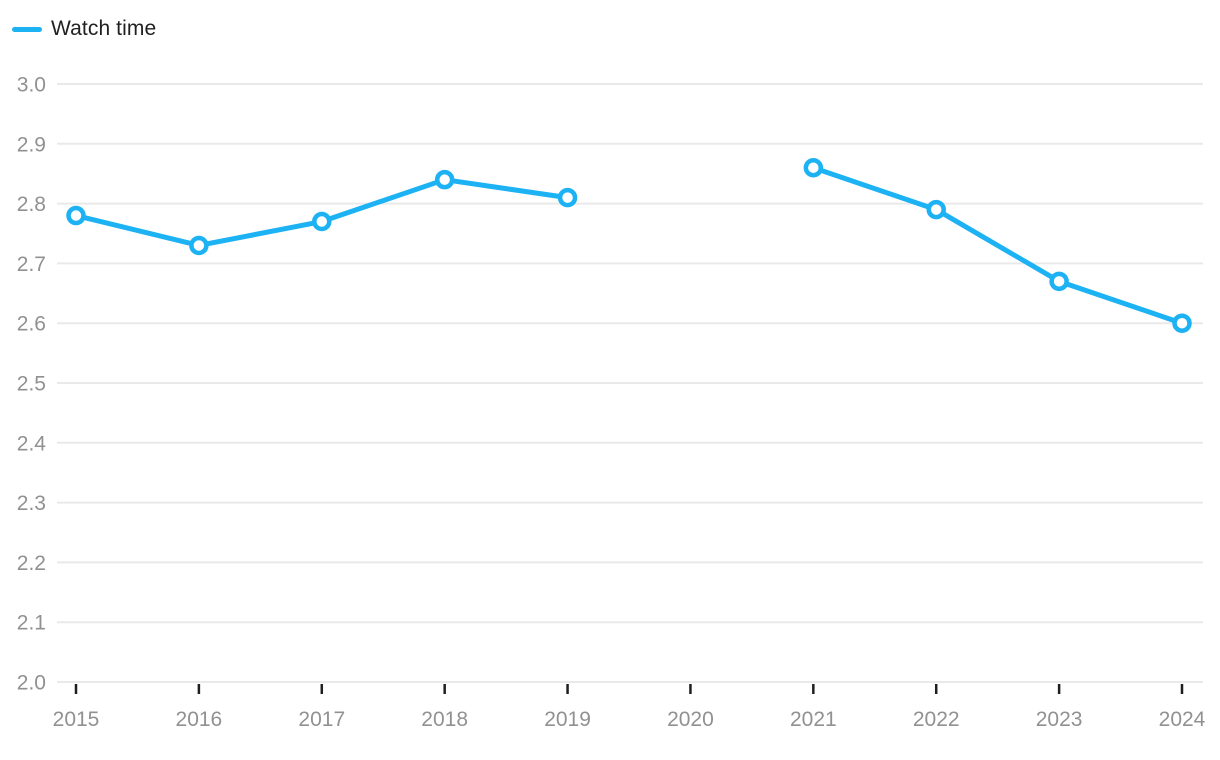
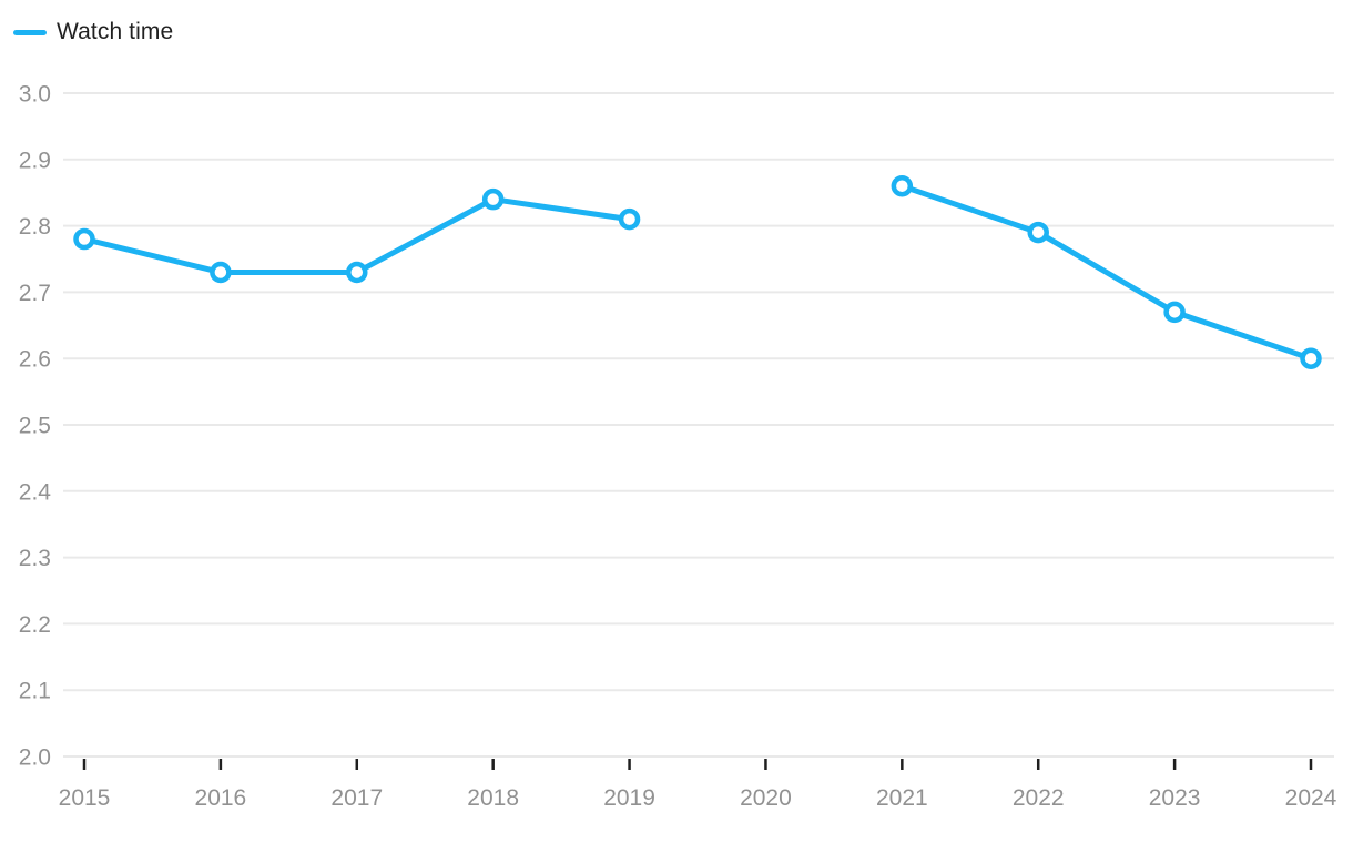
2017: 2.77 -> 2.73
